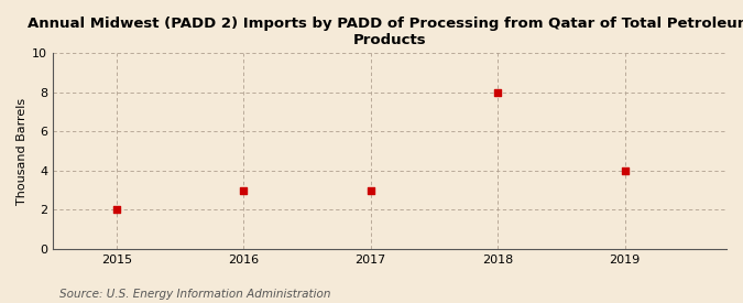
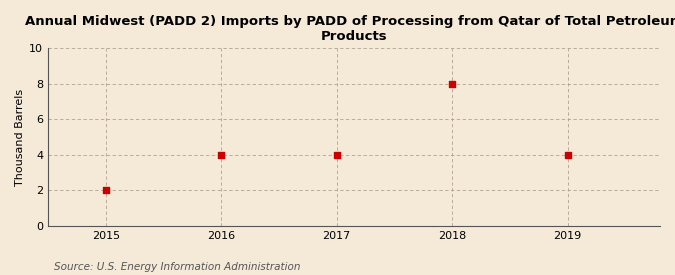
2016: 3 -> 4
2017: 3 -> 4
